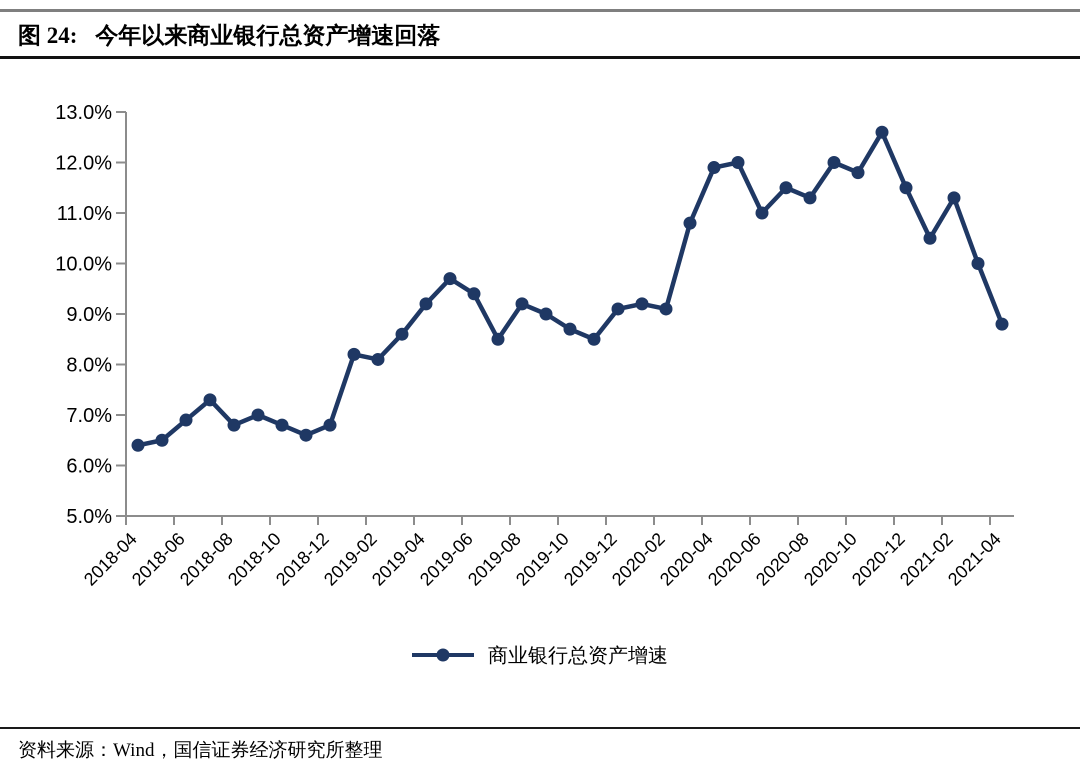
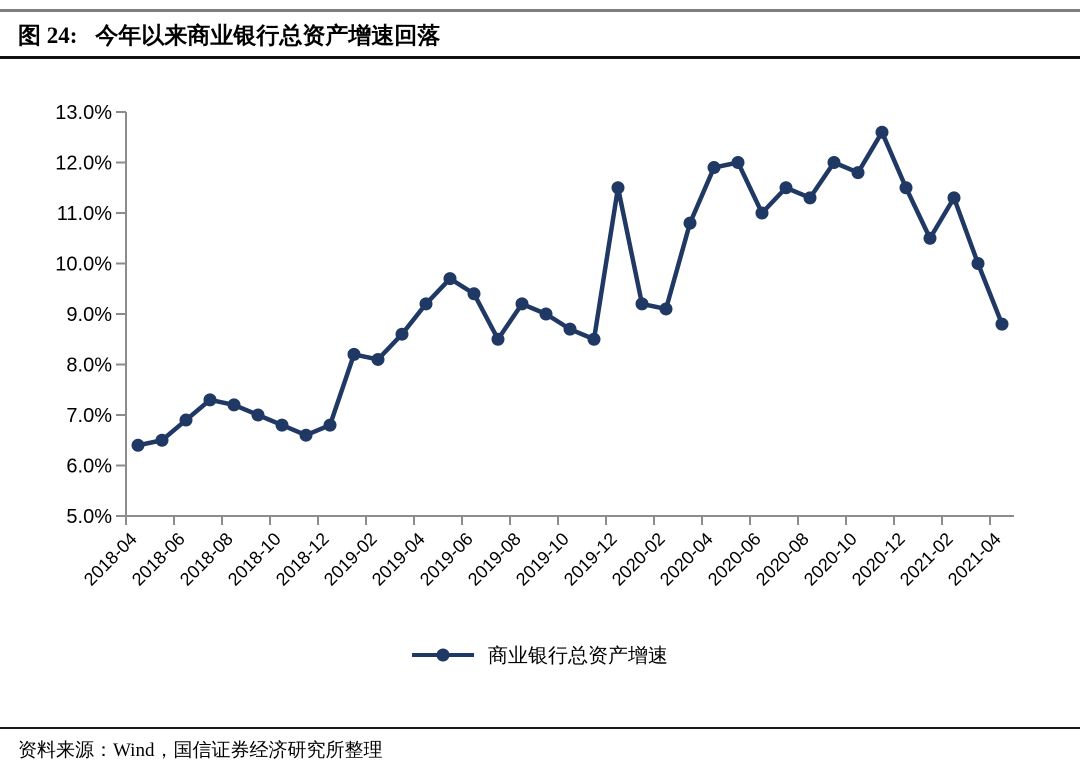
2018-08: 6.8% -> 7.2%
2019-12: 9.1% -> 11.5%
